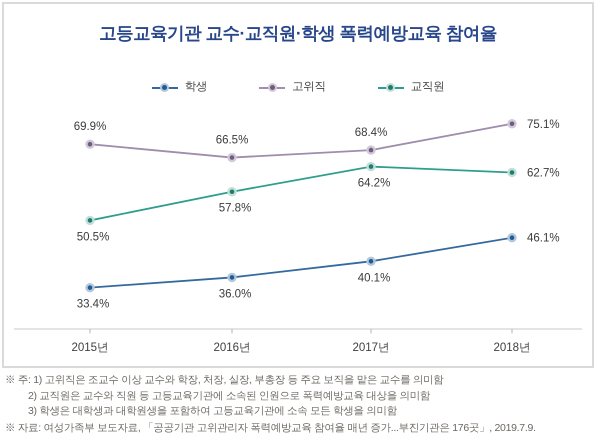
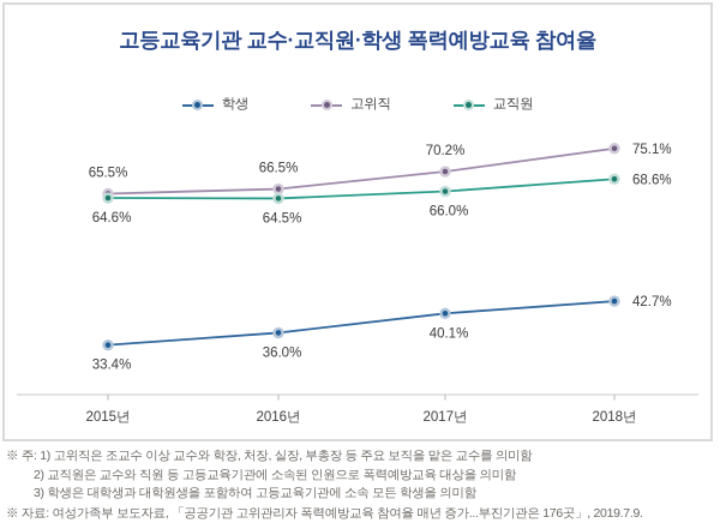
고위직/2015년: 69.9% -> 65.5%
교직원/2015년: 50.5% -> 64.6%
교직원/2016년: 57.8% -> 64.5%
고위직/2017년: 68.4% -> 70.2%
교직원/2017년: 64.2% -> 66.0%
학생/2018년: 46.1% -> 42.7%
교직원/2018년: 62.7% -> 68.6%
